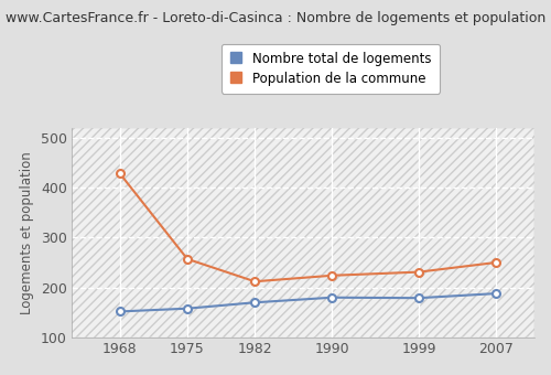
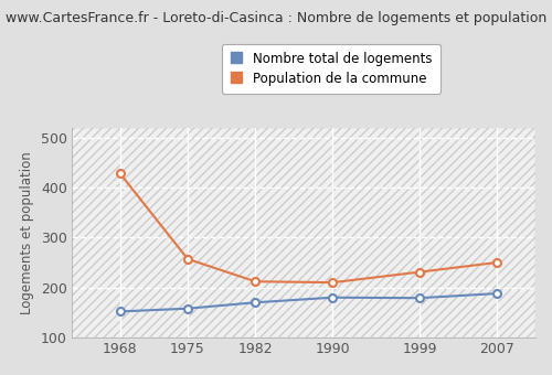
Population de la commune/1990: 224 -> 210
